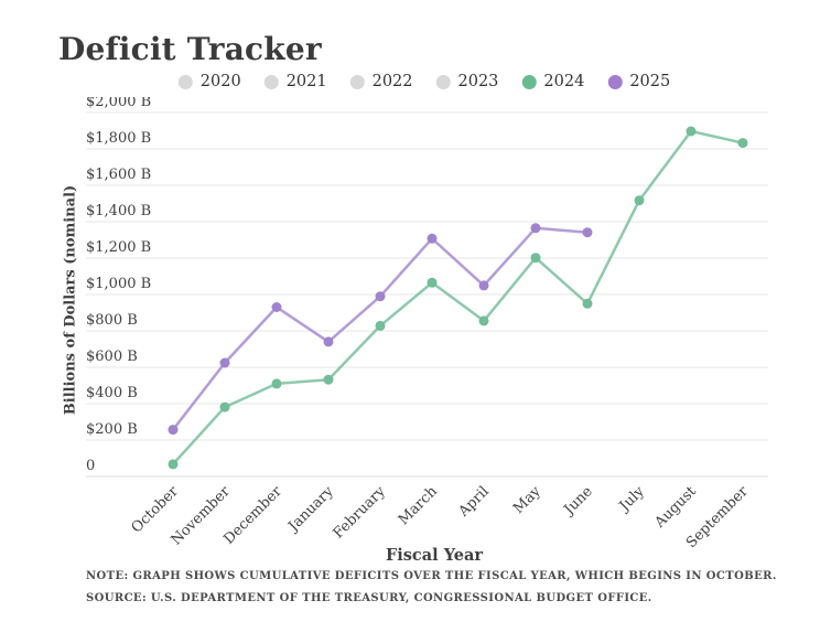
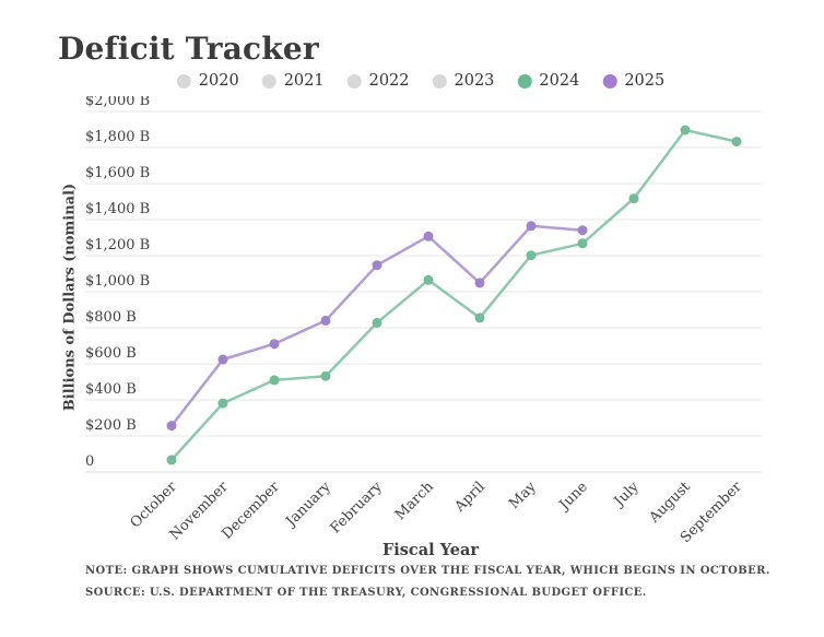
2025/December: $930B -> $710B
2025/January: $740B -> $840B
2025/February: $990B -> $1150B
2024/June: $950B -> $1270B
